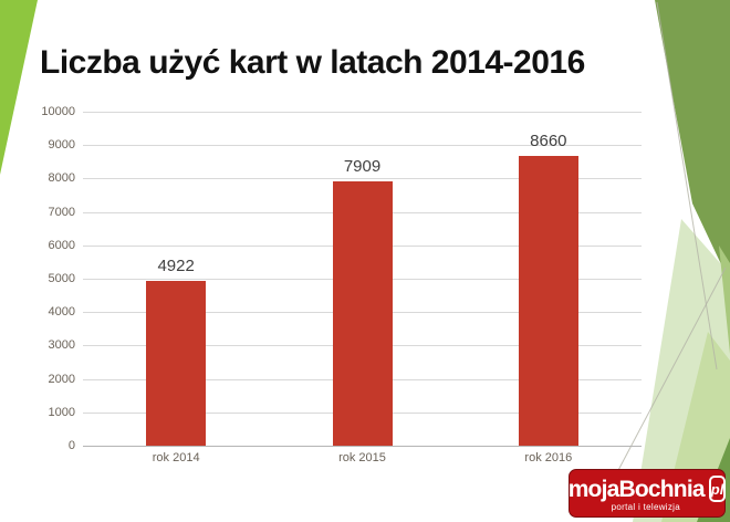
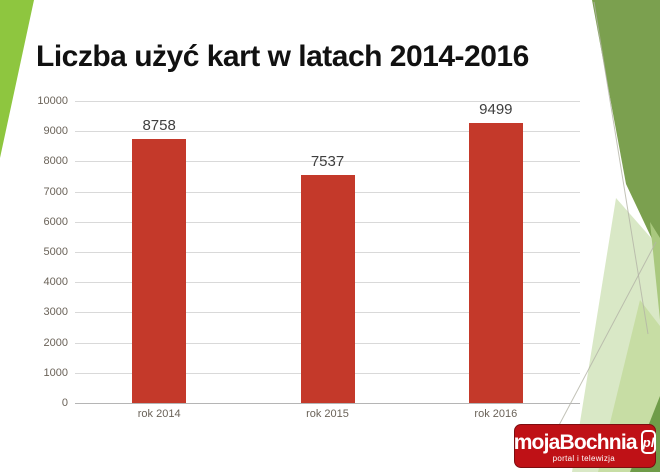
rok 2014: 4922 -> 8758
rok 2015: 7909 -> 7537
rok 2016: 8660 -> 9499
